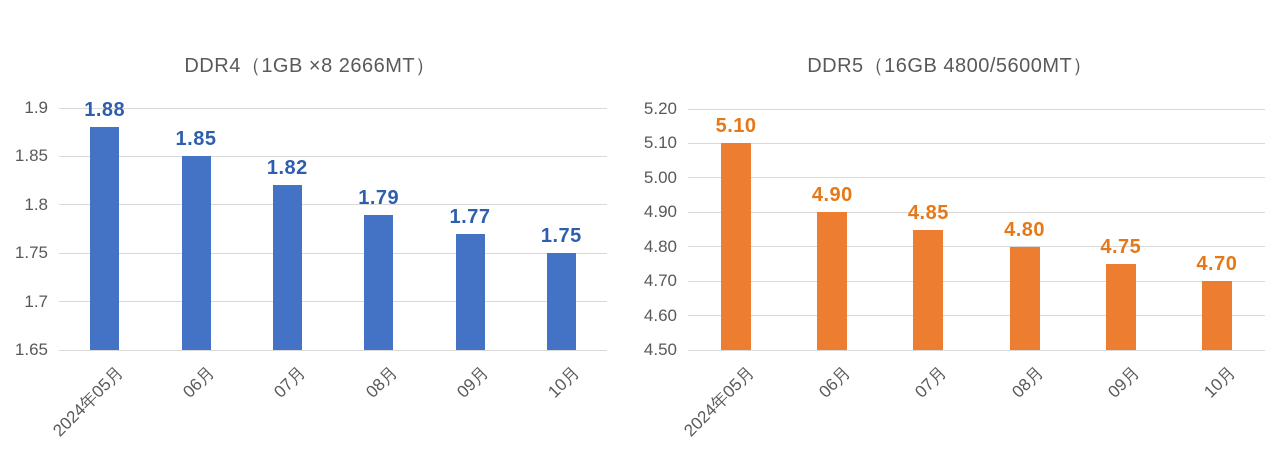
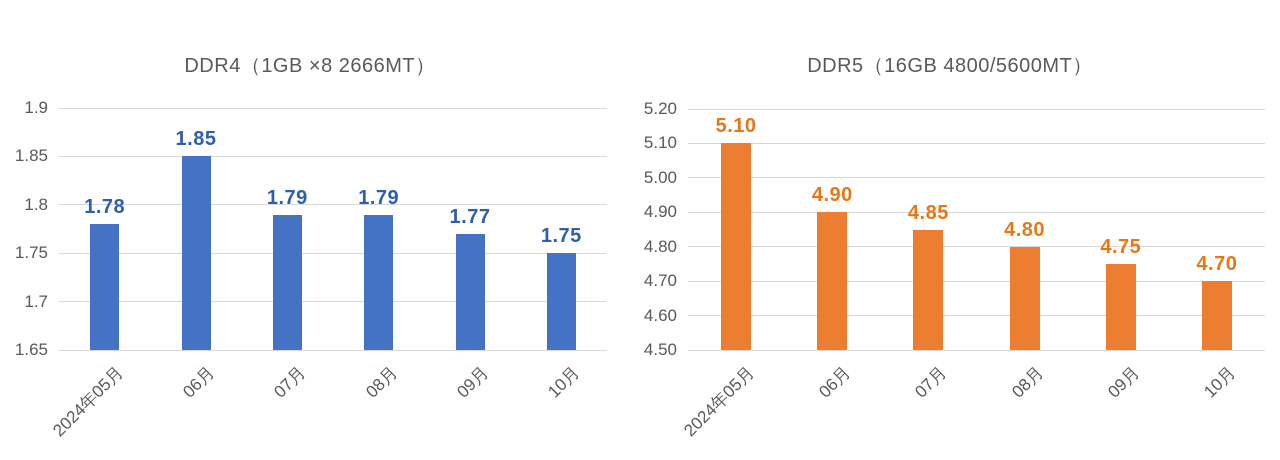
DDR4（1GB ×8 2666MT）/2024年05月: 1.88 -> 1.78
DDR4（1GB ×8 2666MT）/07月: 1.82 -> 1.79
